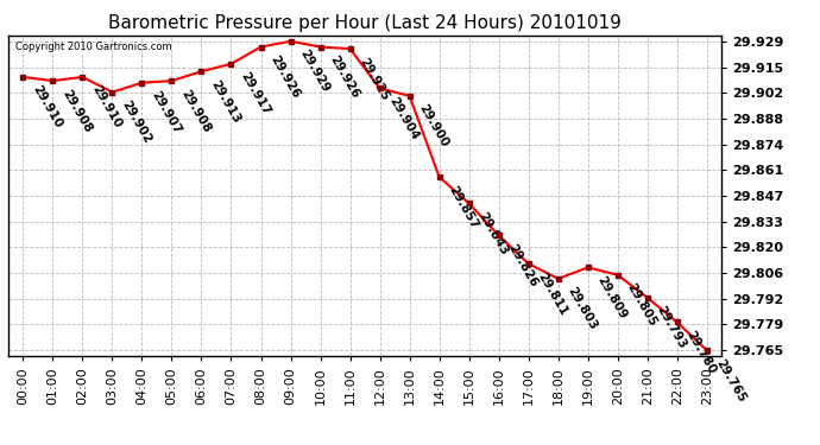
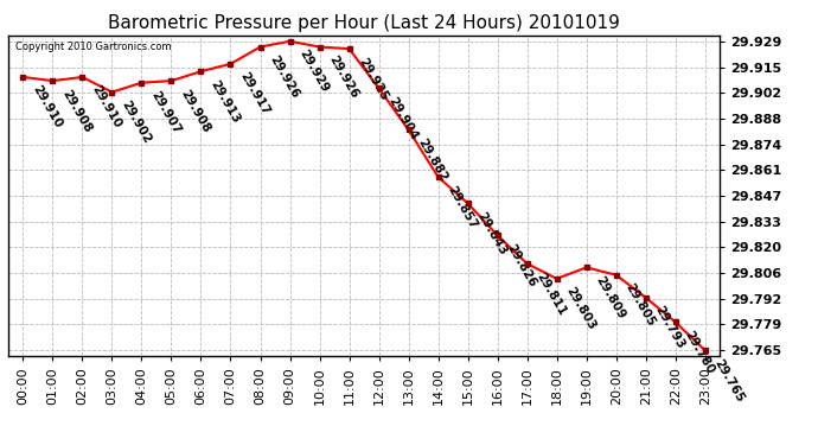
13:00: 29.900 -> 29.882
